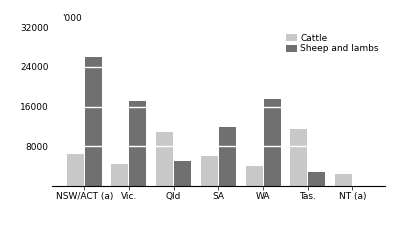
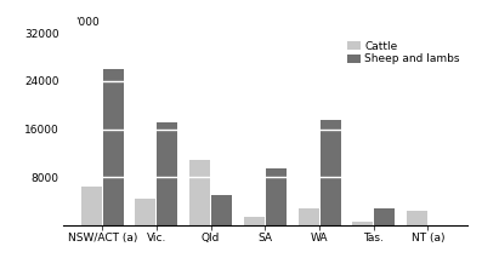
Cattle/SA: 6000 -> 1500
Sheep and lambs/SA: 12000 -> 9500
Cattle/WA: 4000 -> 2800
Cattle/Tas.: 11500 -> 700
